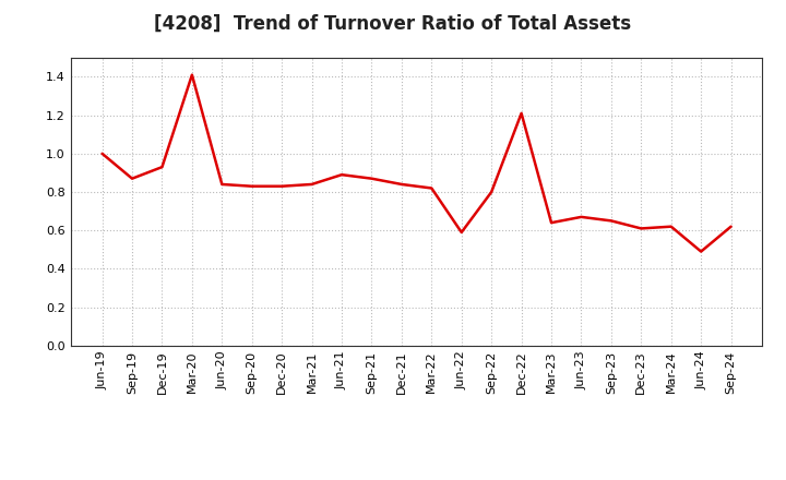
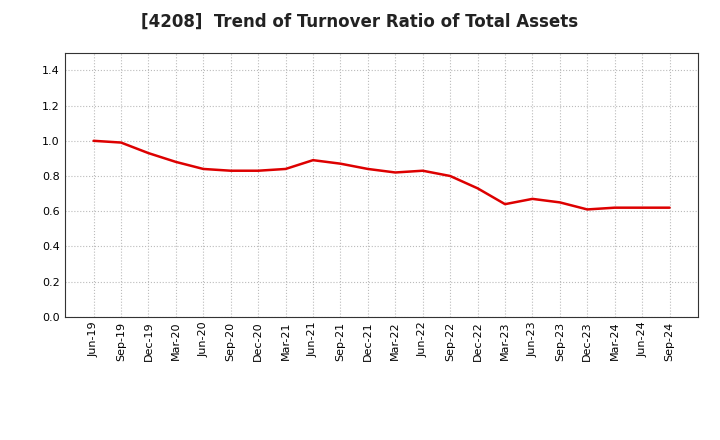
Sep-19: 0.87 -> 0.99
Mar-20: 1.41 -> 0.88
Jun-22: 0.59 -> 0.83
Dec-22: 1.21 -> 0.73
Jun-24: 0.49 -> 0.62
